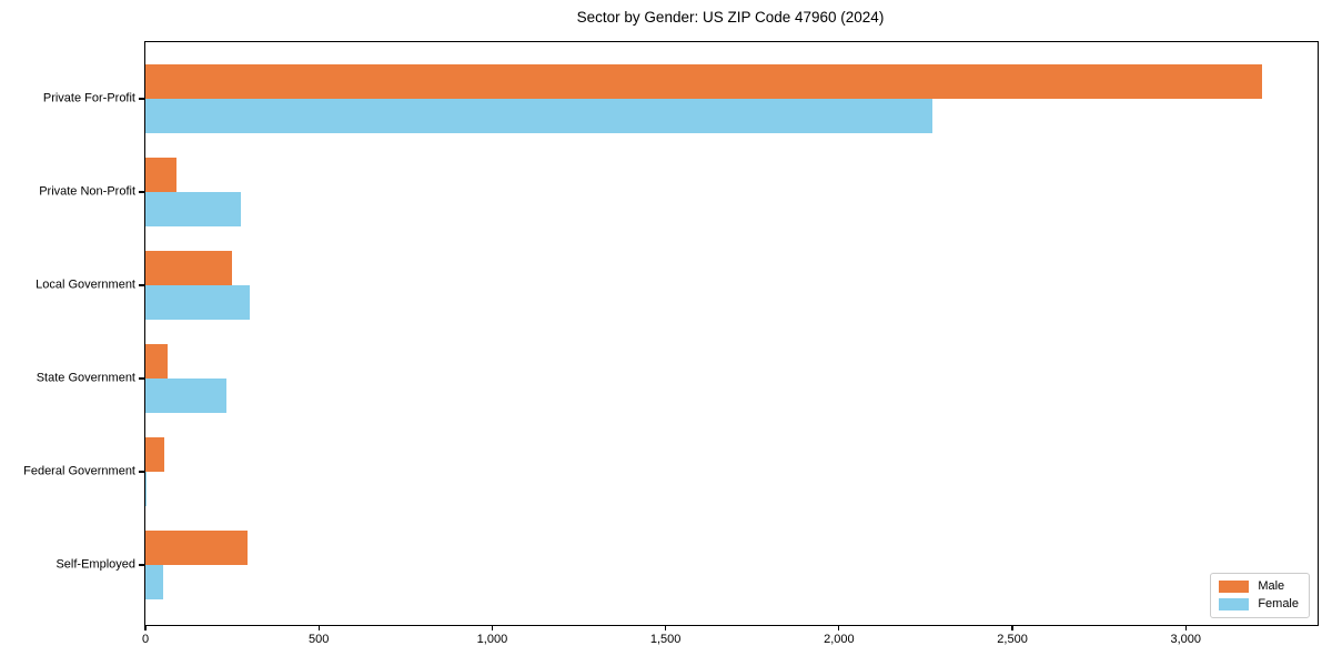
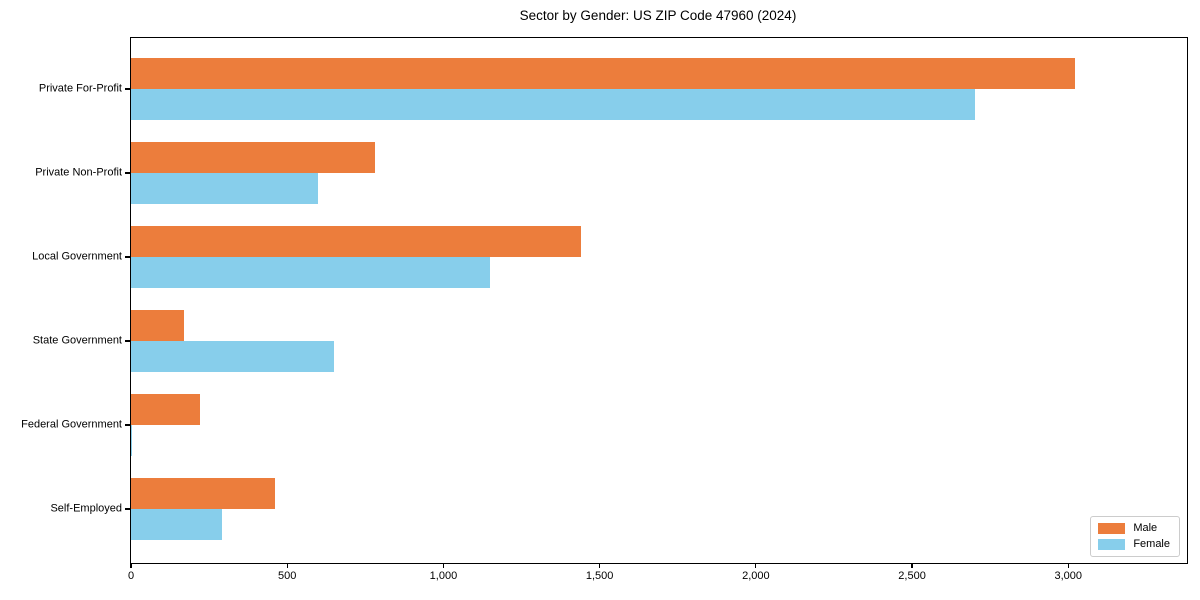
Male/Private For-Profit: 3220 -> 3020
Female/Private For-Profit: 2270 -> 2700
Male/Private Non-Profit: 90 -> 780
Female/Private Non-Profit: 280 -> 600
Male/Local Government: 250 -> 1440
Female/Local Government: 300 -> 1150
Male/State Government: 60 -> 170
Female/State Government: 240 -> 650
Male/Federal Government: 60 -> 220
Male/Self-Employed: 300 -> 460
Female/Self-Employed: 50 -> 290
